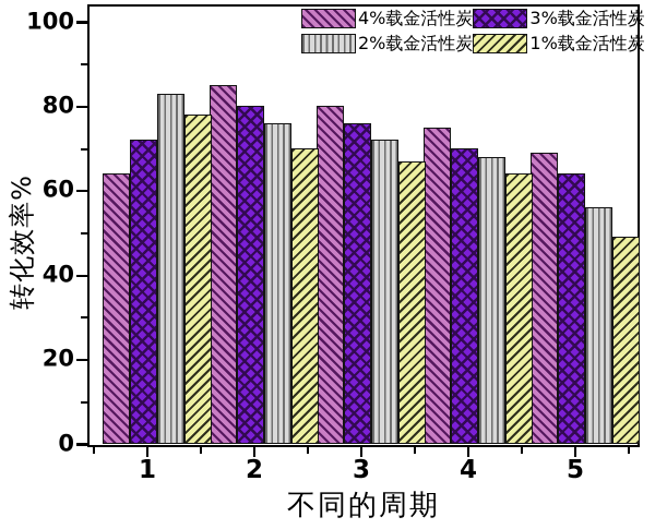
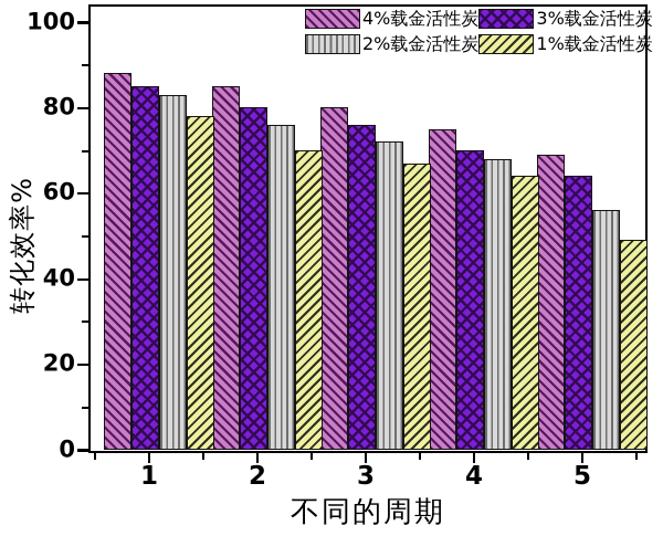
4%载金活性炭/1: 64 -> 88
3%载金活性炭/1: 72 -> 85
